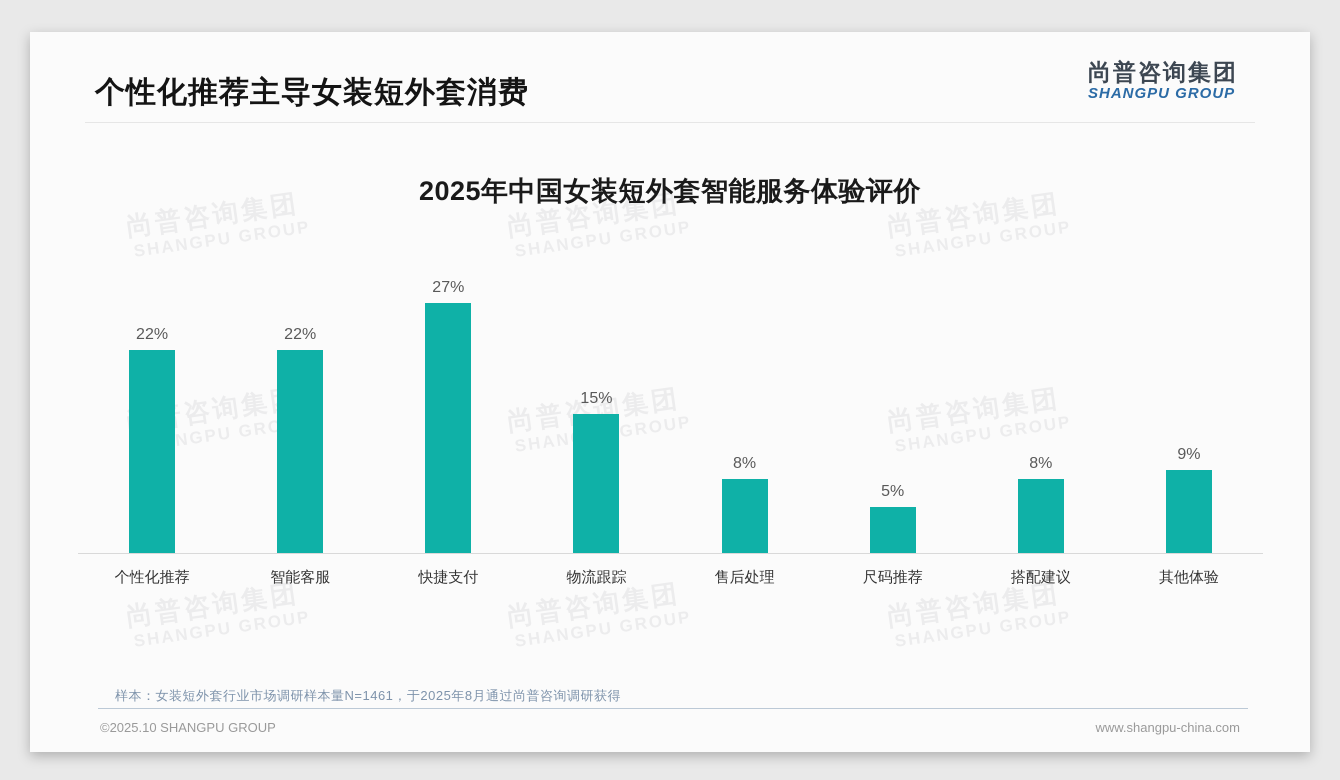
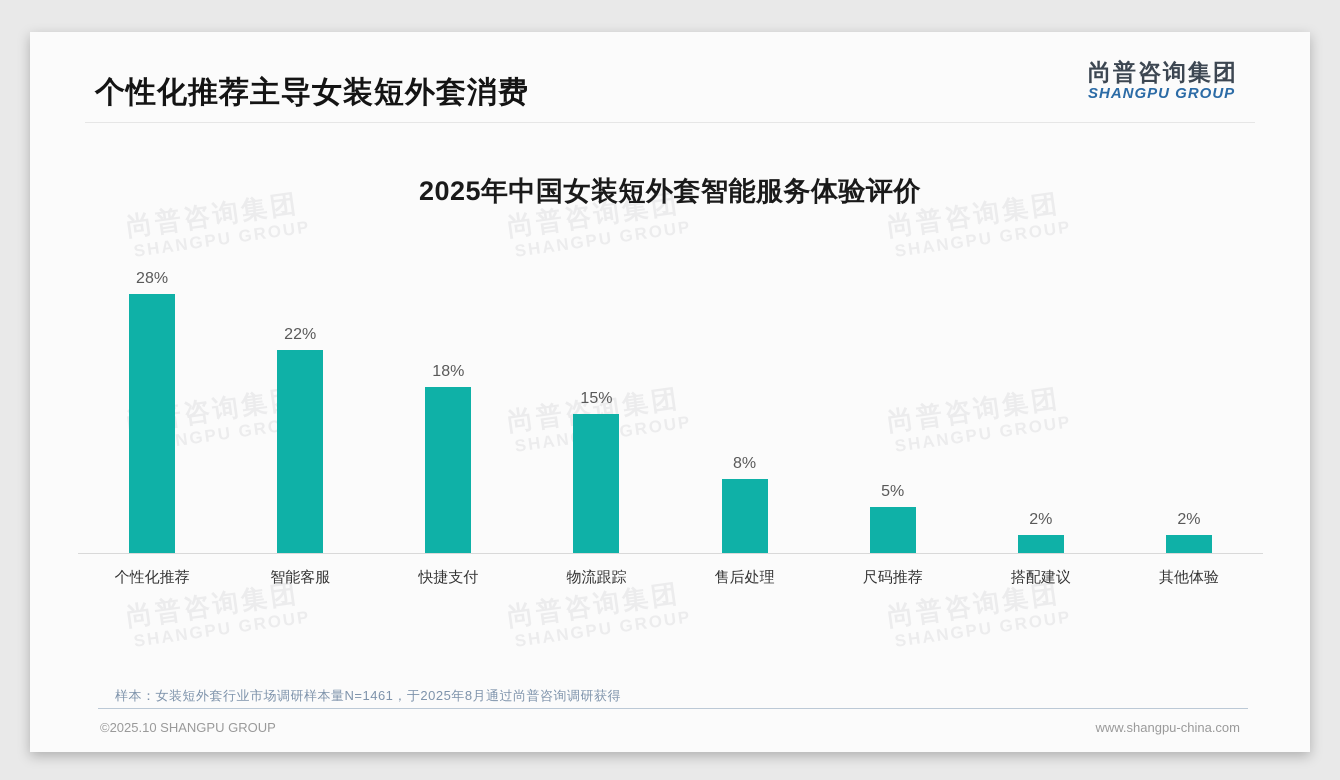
个性化推荐: 22% -> 28%
快捷支付: 27% -> 18%
搭配建议: 8% -> 2%
其他体验: 9% -> 2%
